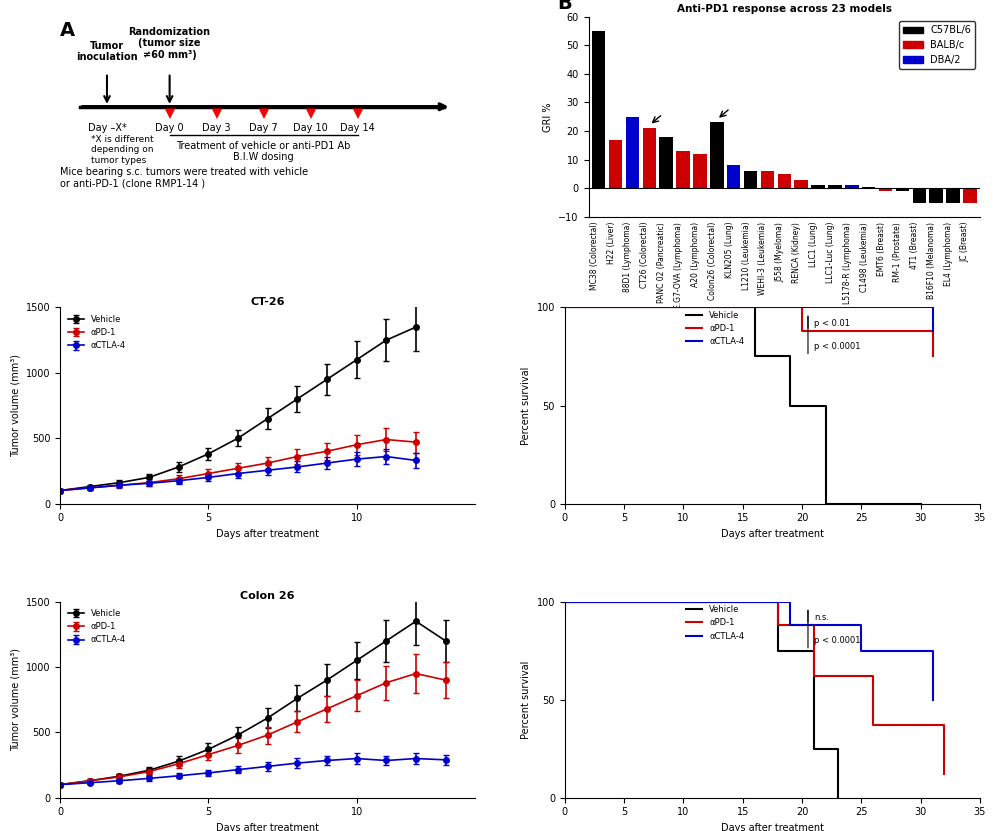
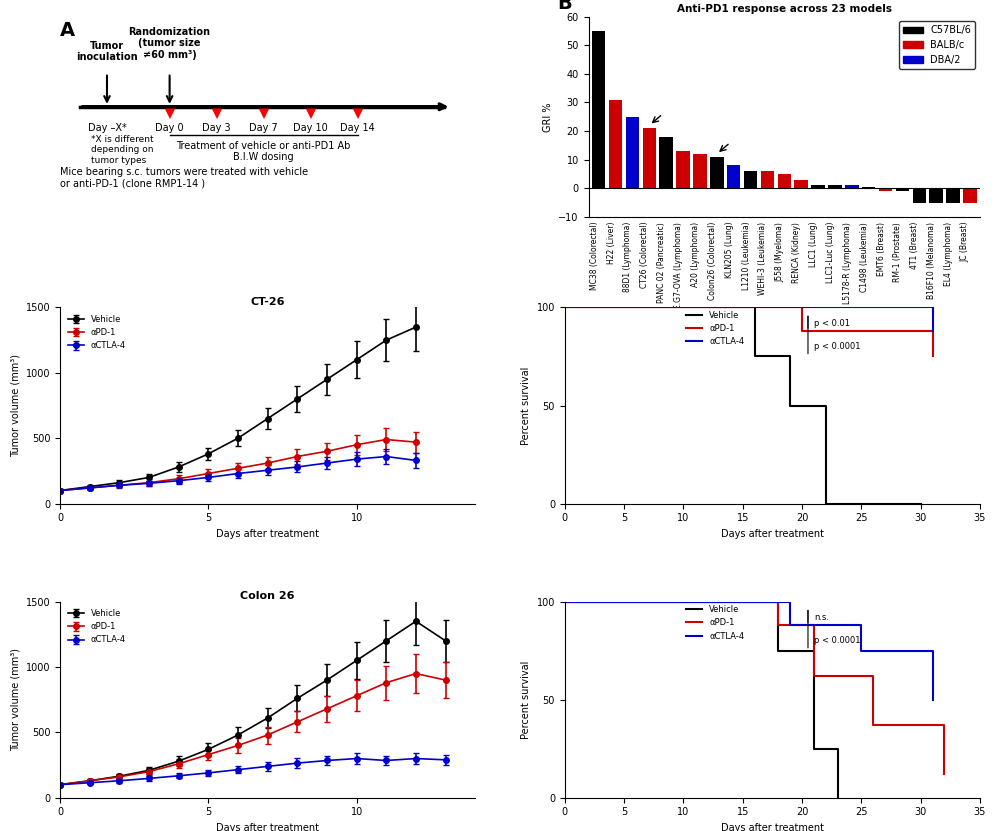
Anti-PD1 response across 23 models/H22 (Liver): 17.0 -> 31.0
Anti-PD1 response across 23 models/Colon26 (Colorectal): 23.0 -> 11.0
